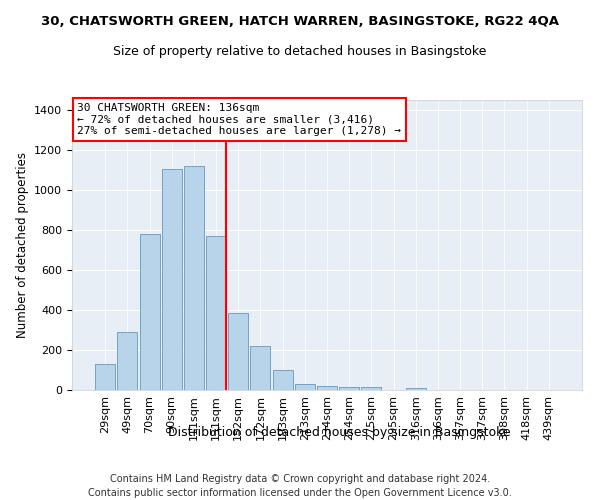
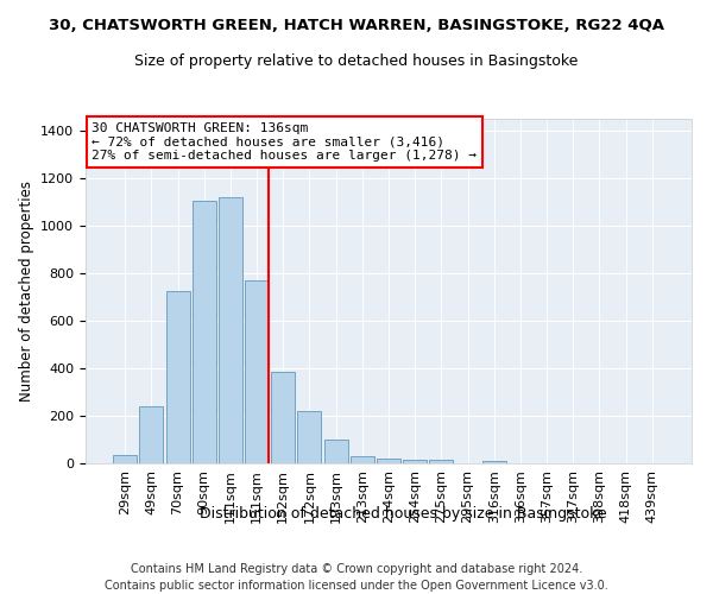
29sqm: 130 -> 40
49sqm: 290 -> 240
70sqm: 780 -> 720
